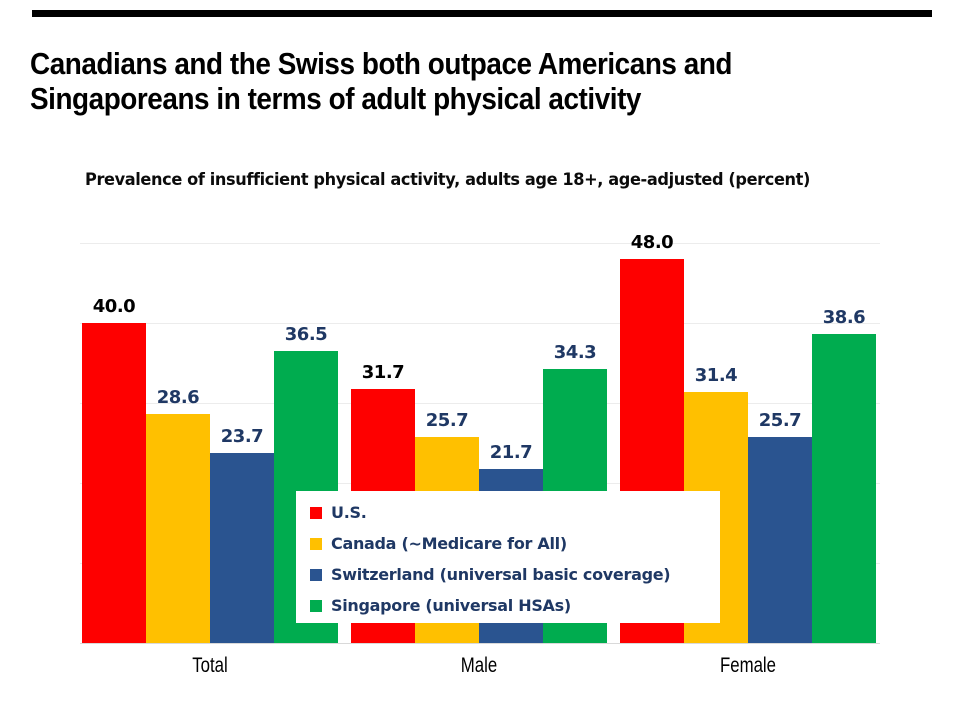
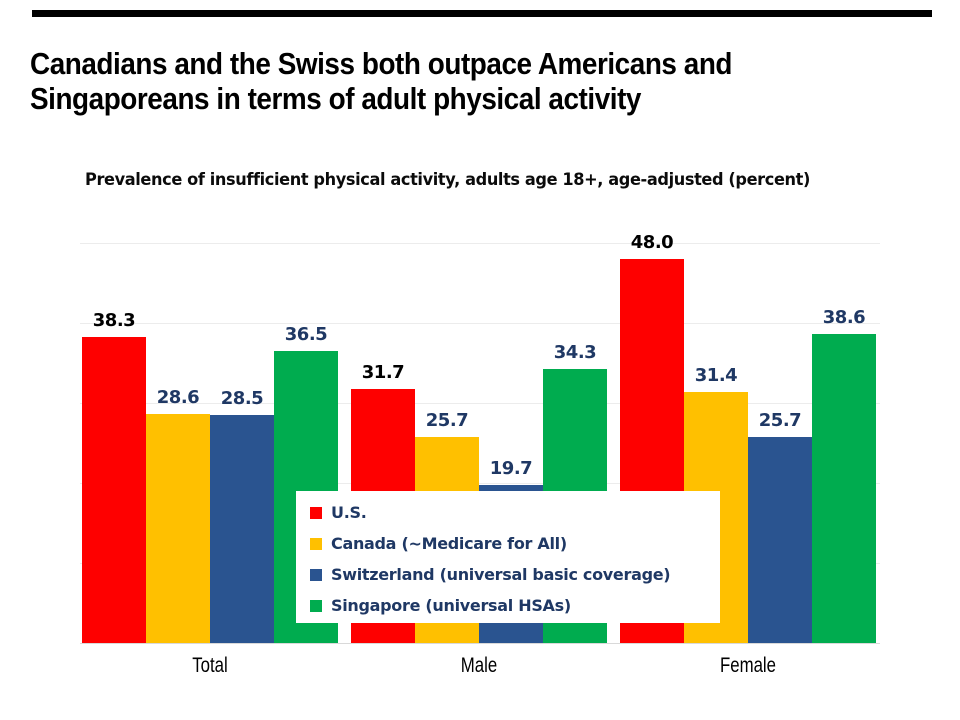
U.S./Total: 40.0 -> 38.3
Switzerland (universal basic coverage)/Total: 23.7 -> 28.5
Switzerland (universal basic coverage)/Male: 21.7 -> 19.7
